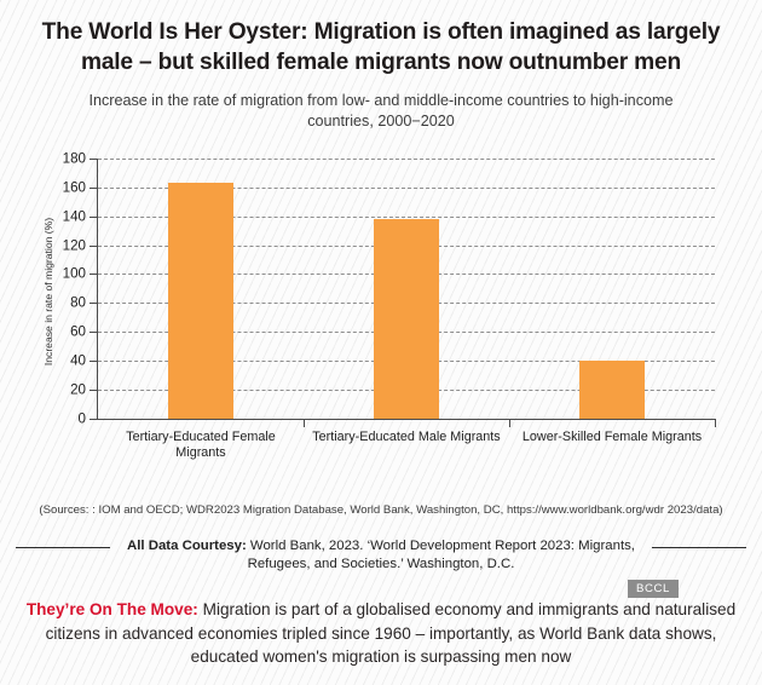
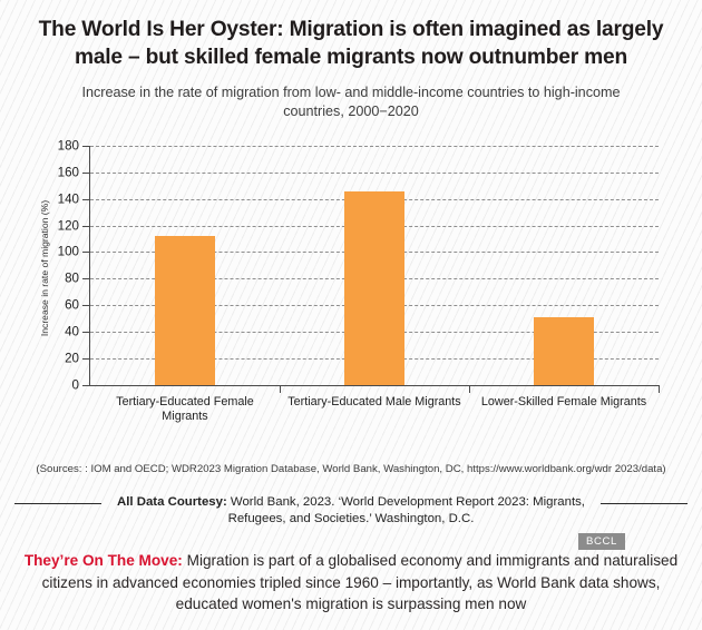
Tertiary-Educated Female Migrants: 163 -> 112
Tertiary-Educated Male Migrants: 138 -> 146
Lower-Skilled Female Migrants: 40 -> 51
